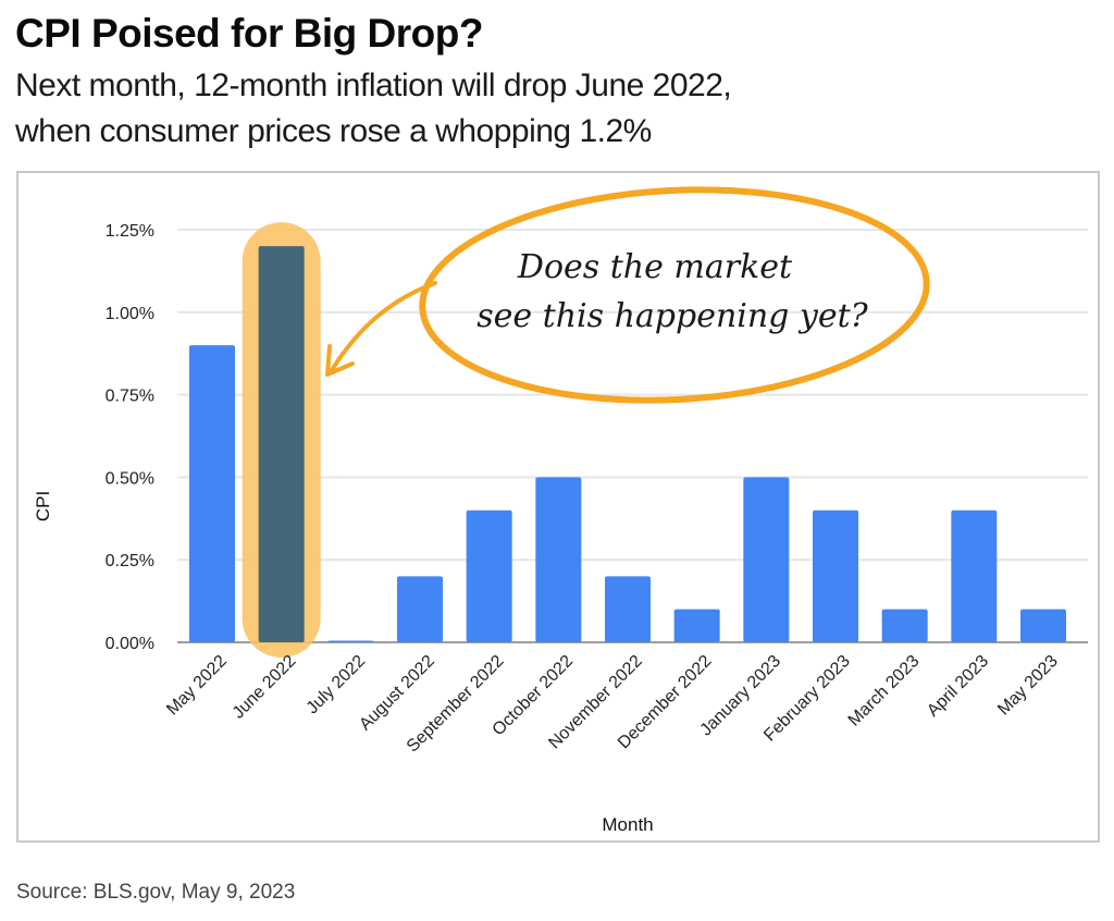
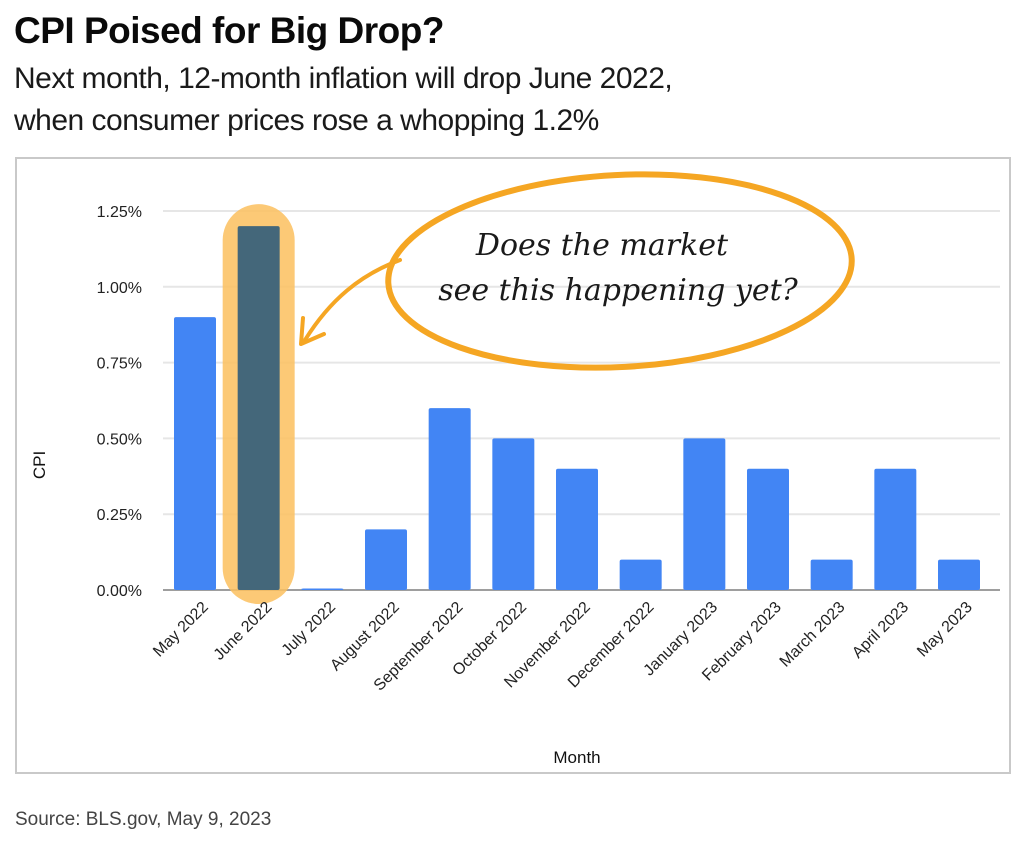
September 2022: 0.4% -> 0.6%
November 2022: 0.2% -> 0.4%
